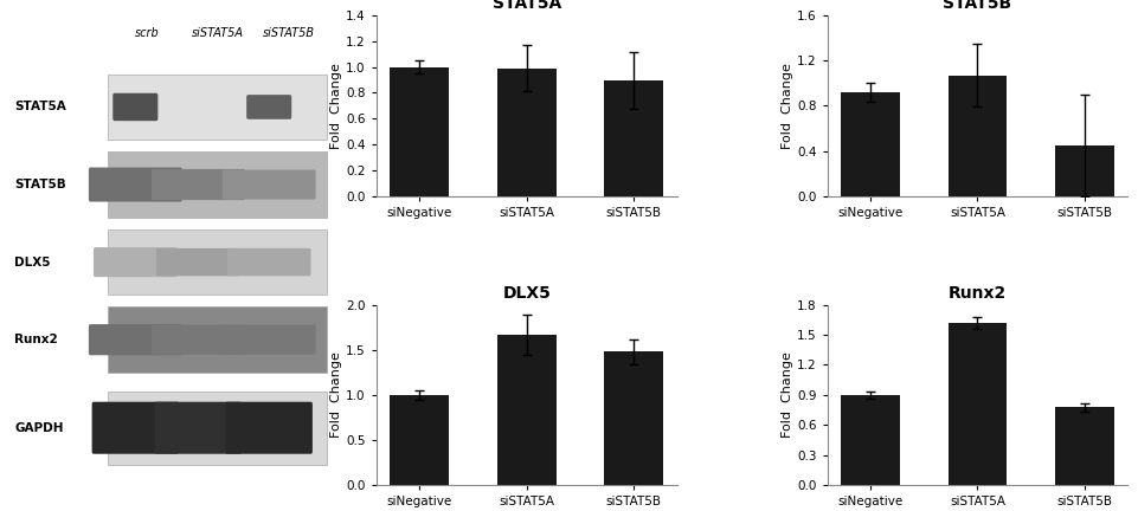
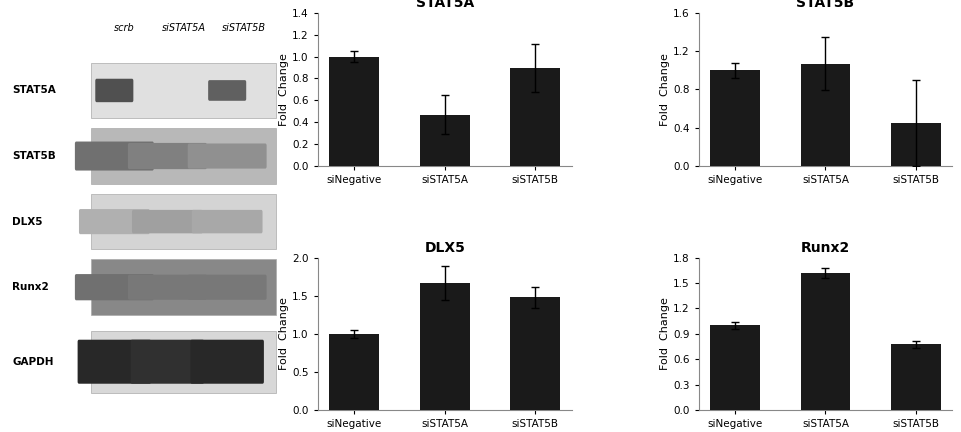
STAT5A/siSTAT5A: 0.99 -> 0.47
STAT5B/siNegative: 0.92 -> 1.00
Runx2/siNegative: 0.90 -> 1.00
